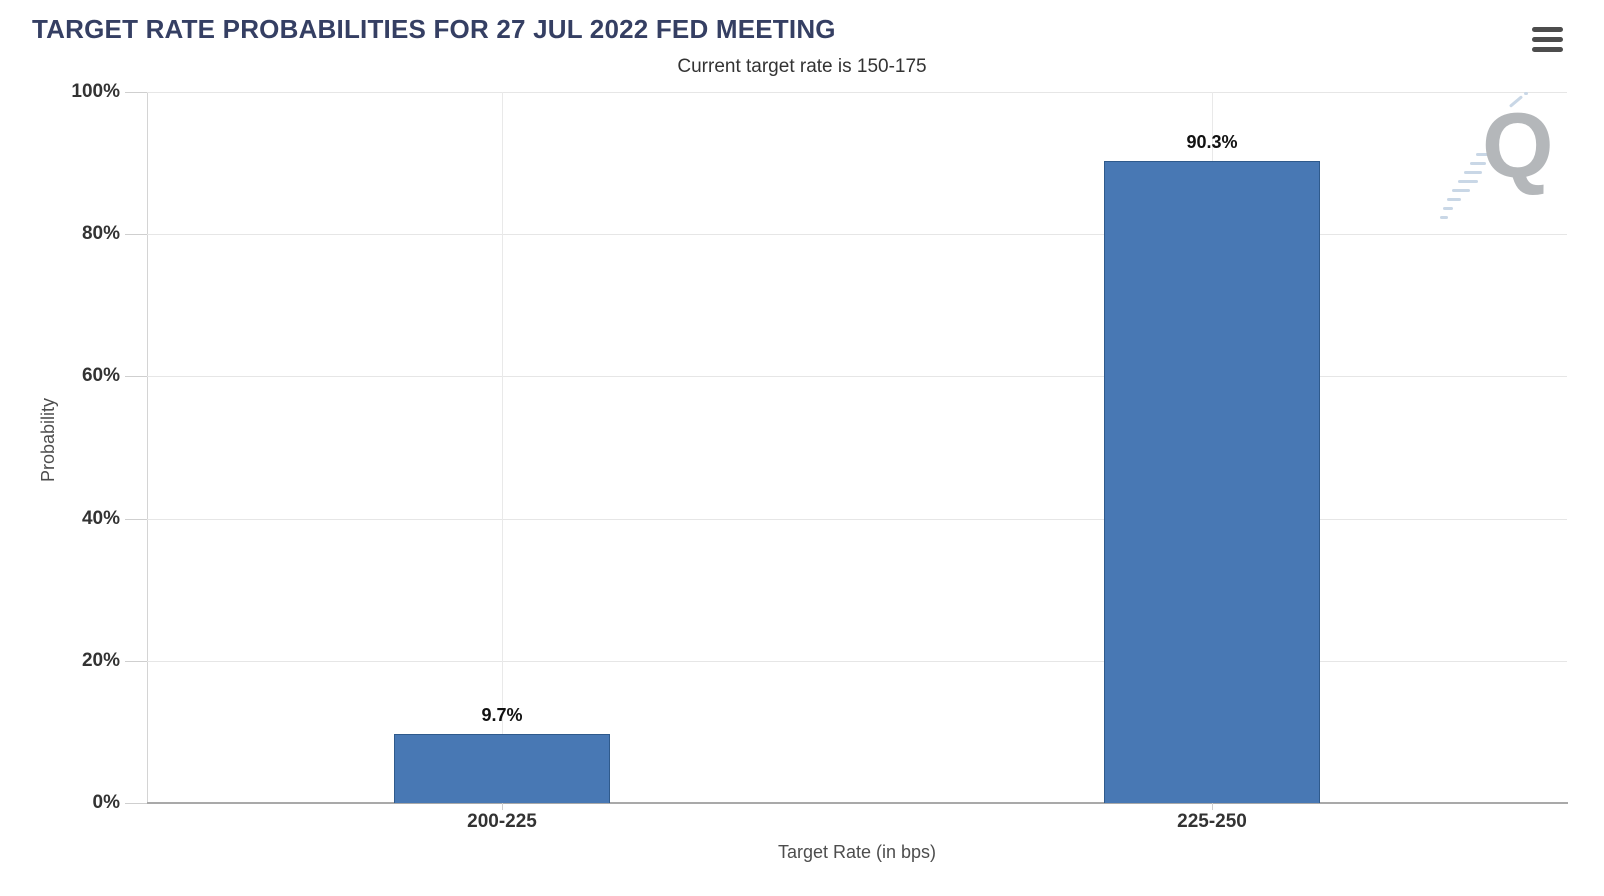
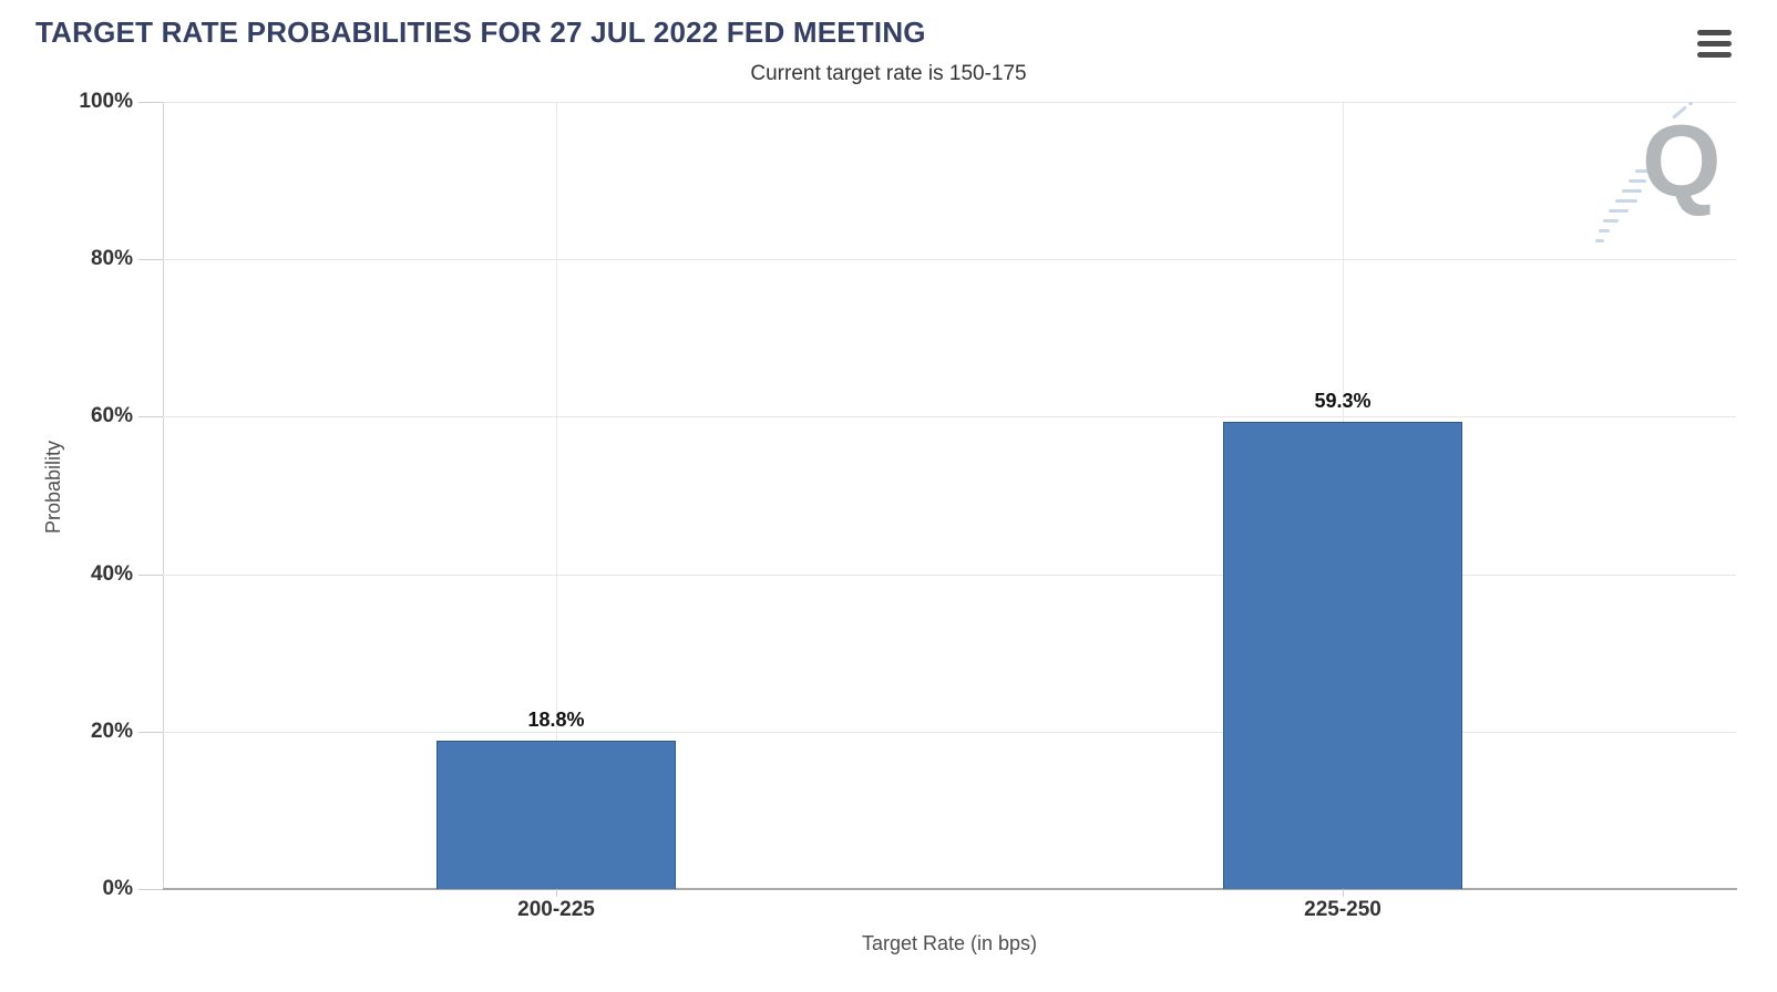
200-225: 9.7% -> 18.8%
225-250: 90.3% -> 59.3%
